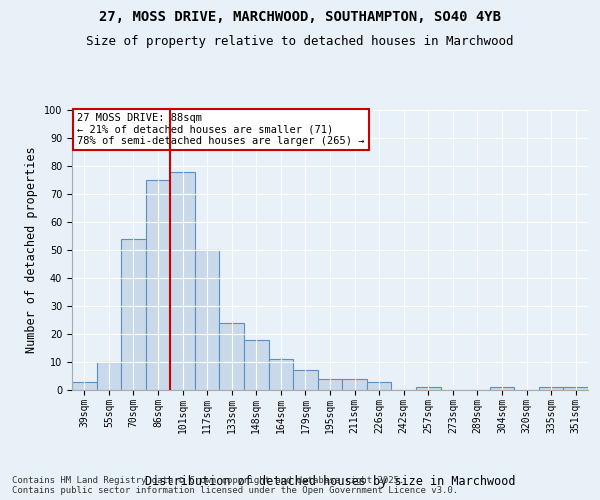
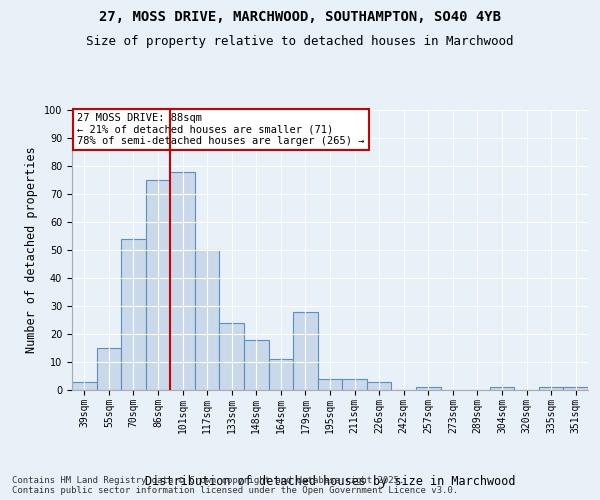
55sqm: 10 -> 15
179sqm: 7 -> 28
